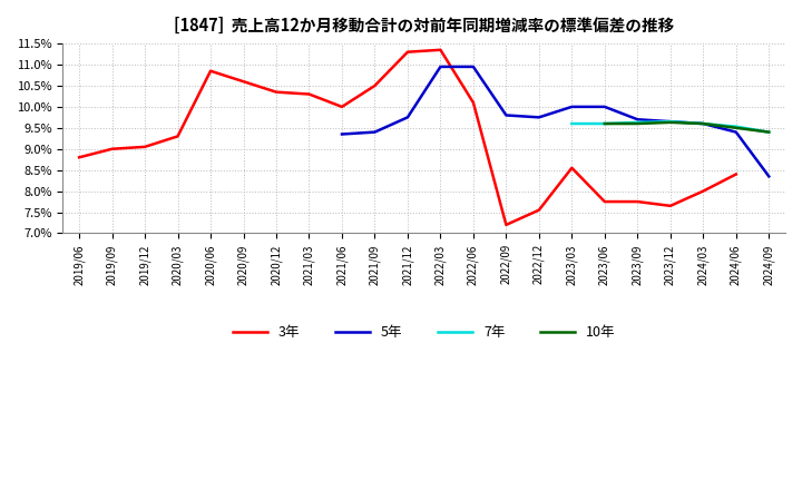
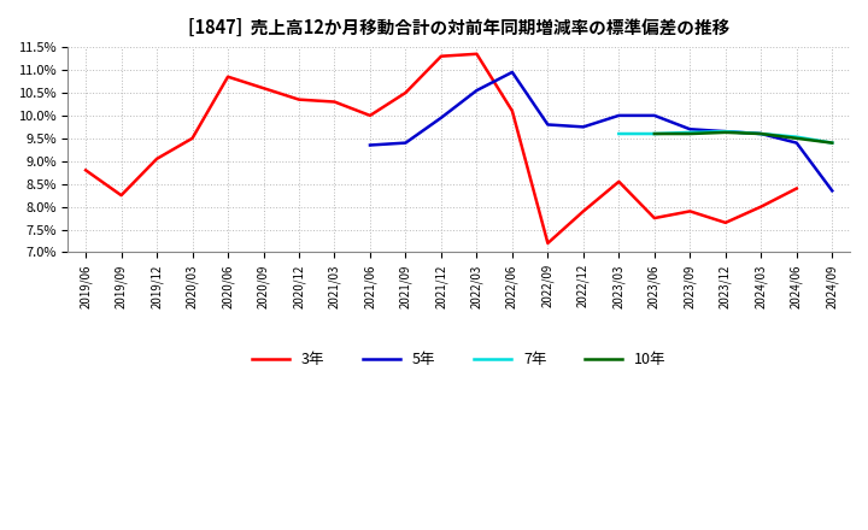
3年/2019/09: 9.00% -> 8.25%
3年/2020/03: 9.30% -> 9.50%
5年/2021/12: 9.75% -> 9.95%
5年/2022/03: 10.95% -> 10.55%
3年/2022/12: 7.55% -> 7.90%
3年/2023/09: 7.75% -> 7.90%
